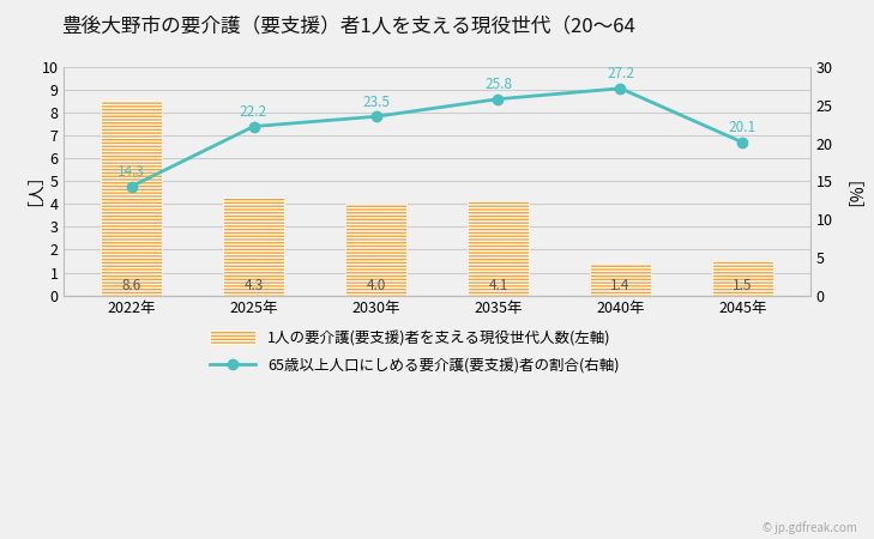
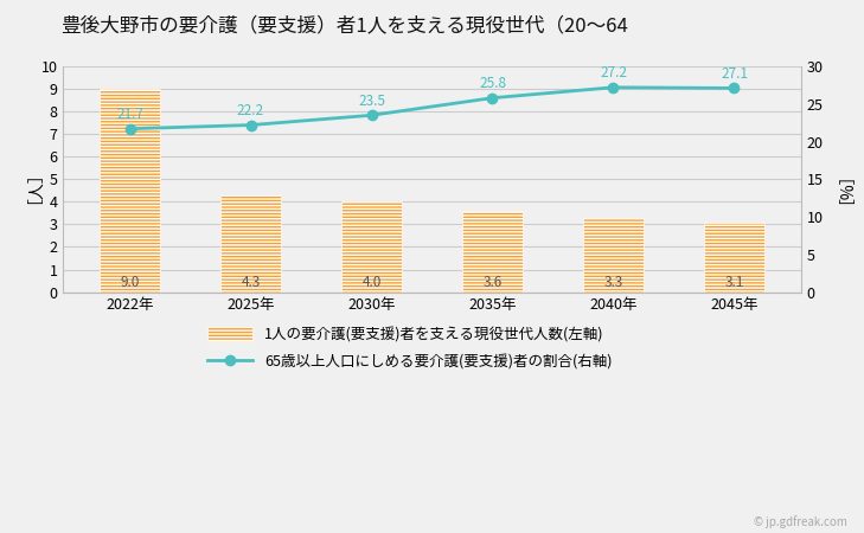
1人の要介護(要支援)者を支える現役世代人数(左軸)/2022年: 8.6 -> 9.0
65歳以上人口にしめる要介護(要支援)者の割合(右軸)/2022年: 14.3 -> 21.7
1人の要介護(要支援)者を支える現役世代人数(左軸)/2035年: 4.1 -> 3.6
1人の要介護(要支援)者を支える現役世代人数(左軸)/2040年: 1.4 -> 3.3
1人の要介護(要支援)者を支える現役世代人数(左軸)/2045年: 1.5 -> 3.1
65歳以上人口にしめる要介護(要支援)者の割合(右軸)/2045年: 20.1 -> 27.1
